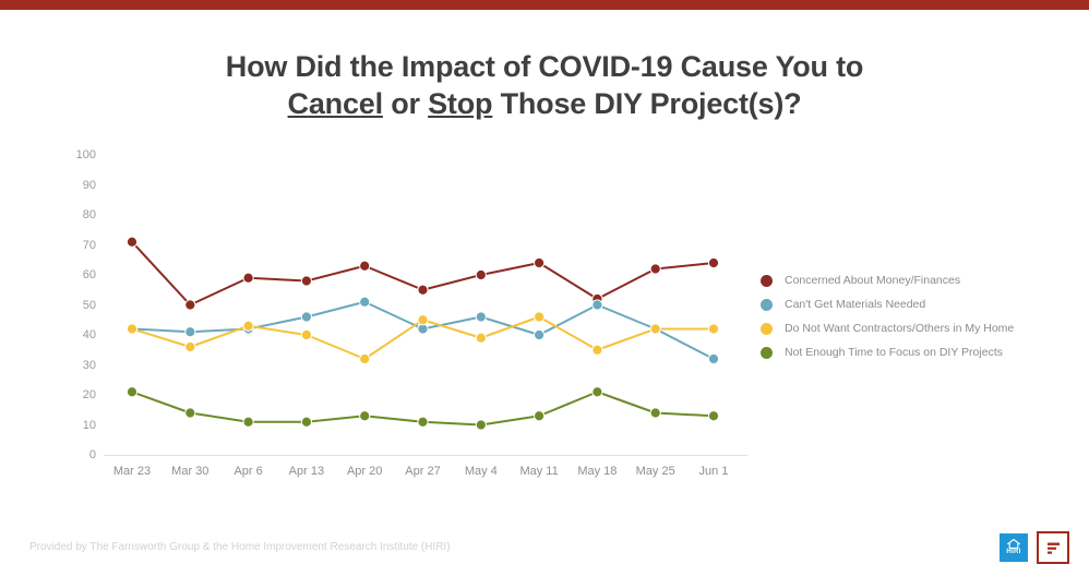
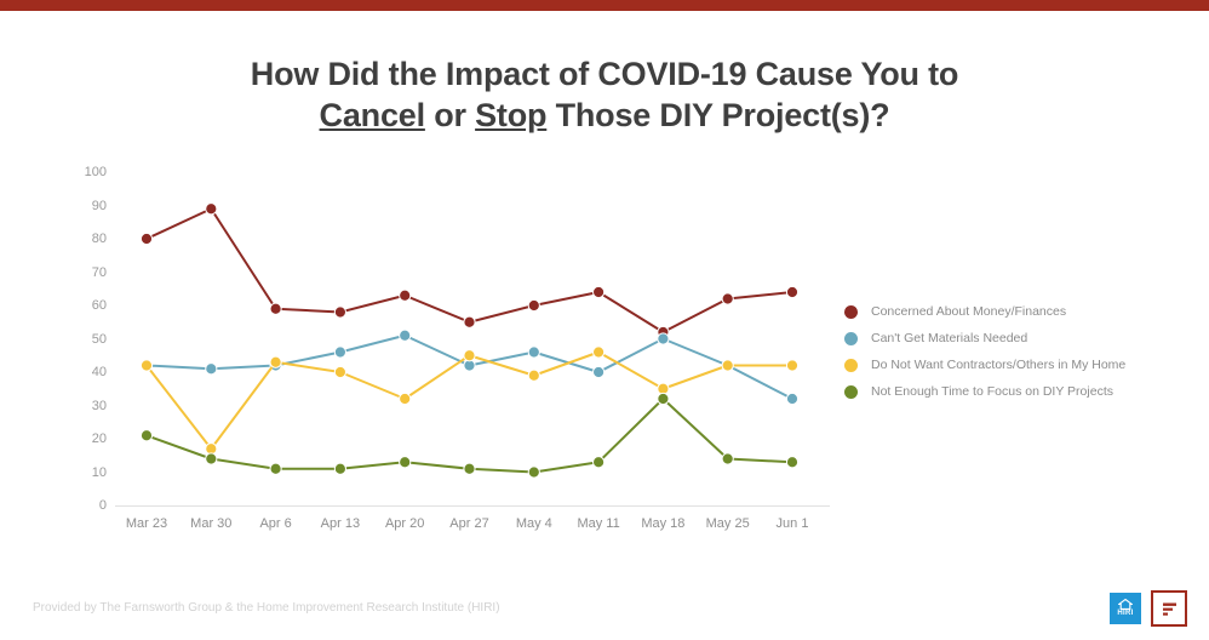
Concerned About Money/Finances/Mar 23: 71 -> 80
Concerned About Money/Finances/Mar 30: 50 -> 89
Do Not Want Contractors/Others in My Home/Mar 30: 36 -> 17
Not Enough Time to Focus on DIY Projects/May 18: 21 -> 32
